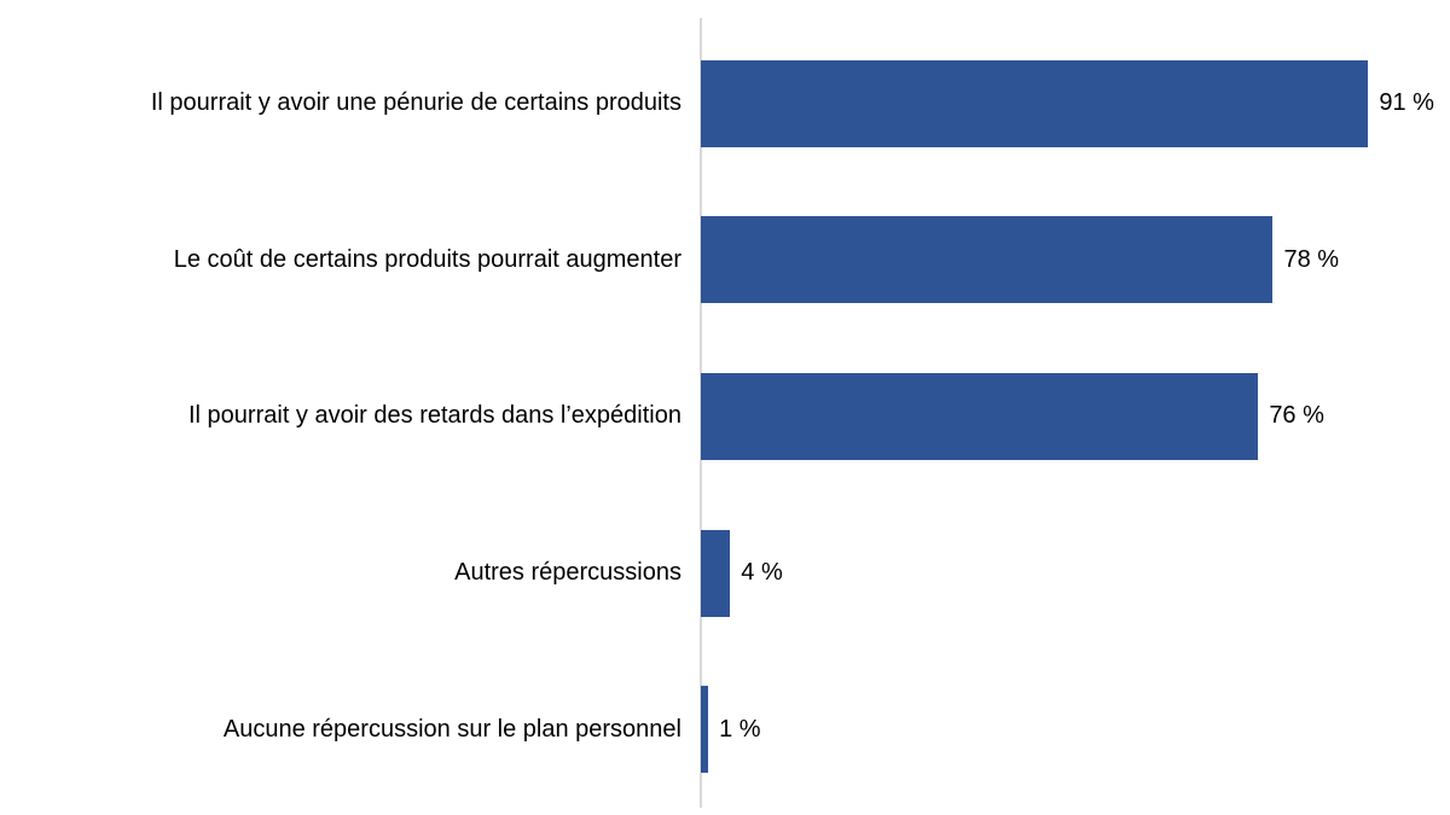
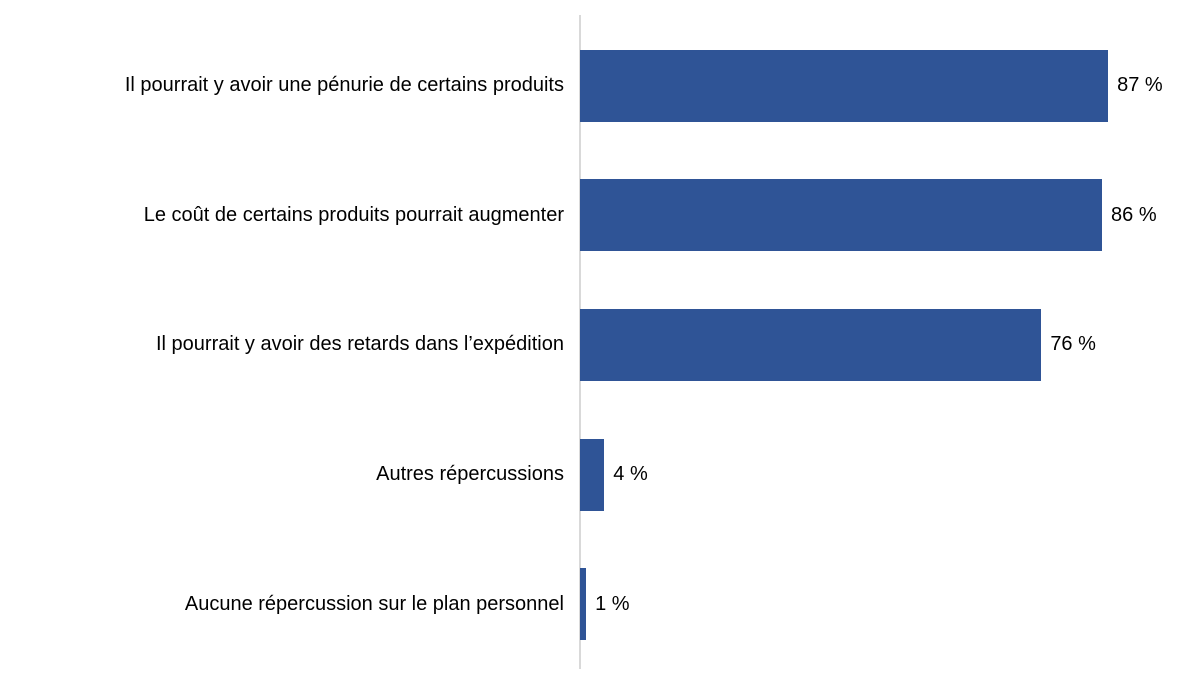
Il pourrait y avoir une pénurie de certains produits: 91 -> 87
Le coût de certains produits pourrait augmenter: 78 -> 86
